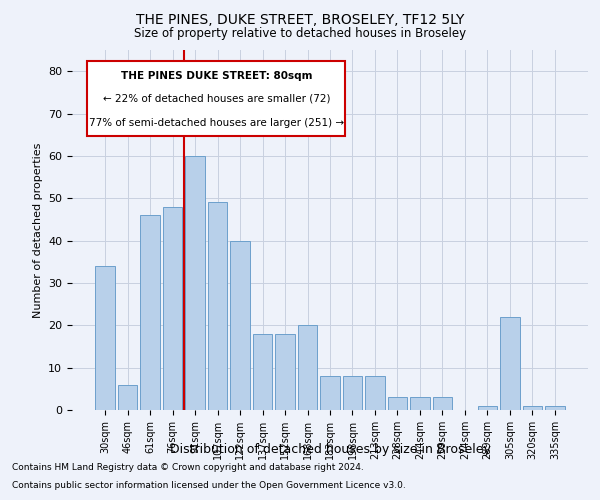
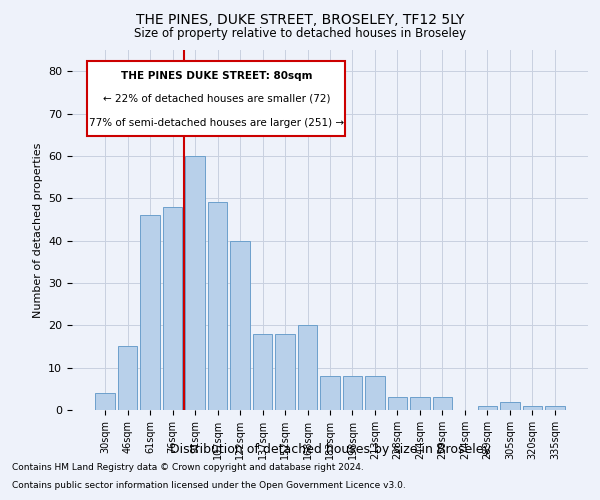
30sqm: 34 -> 4
46sqm: 6 -> 15
305sqm: 22 -> 2
